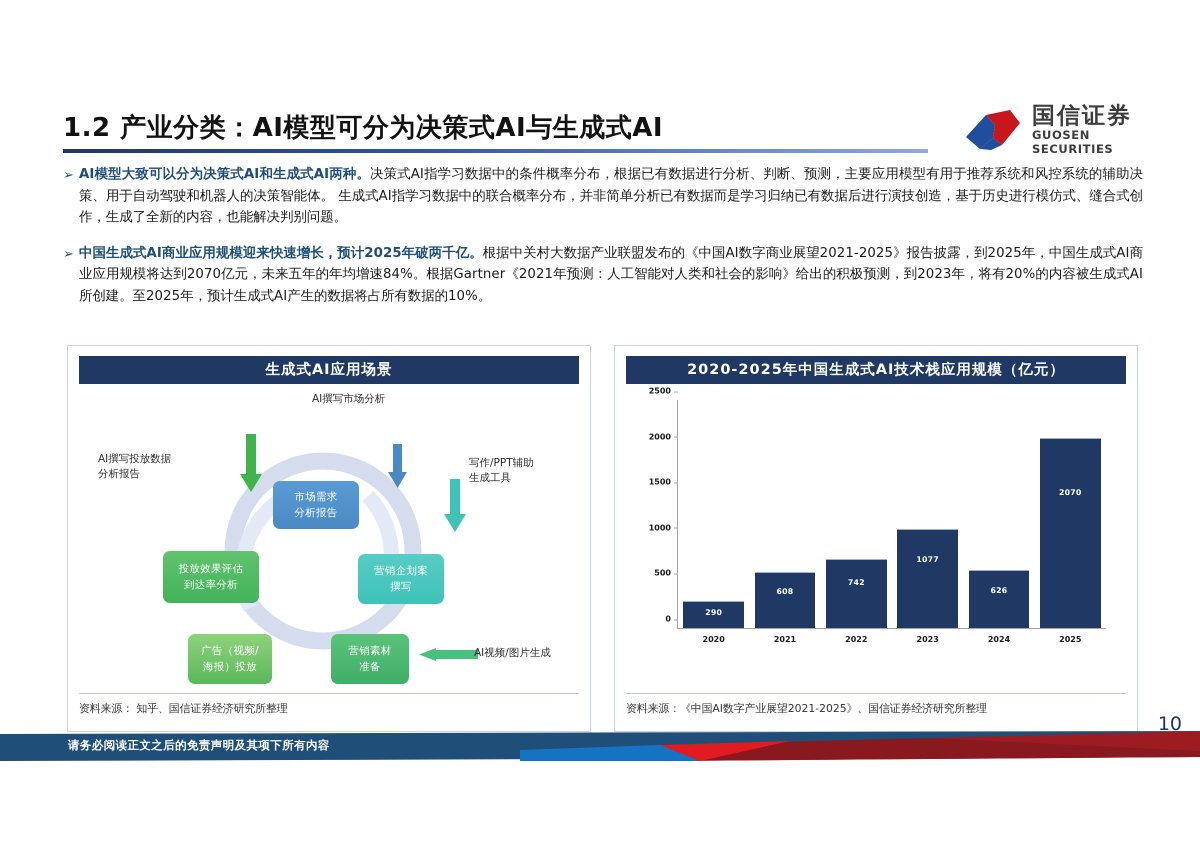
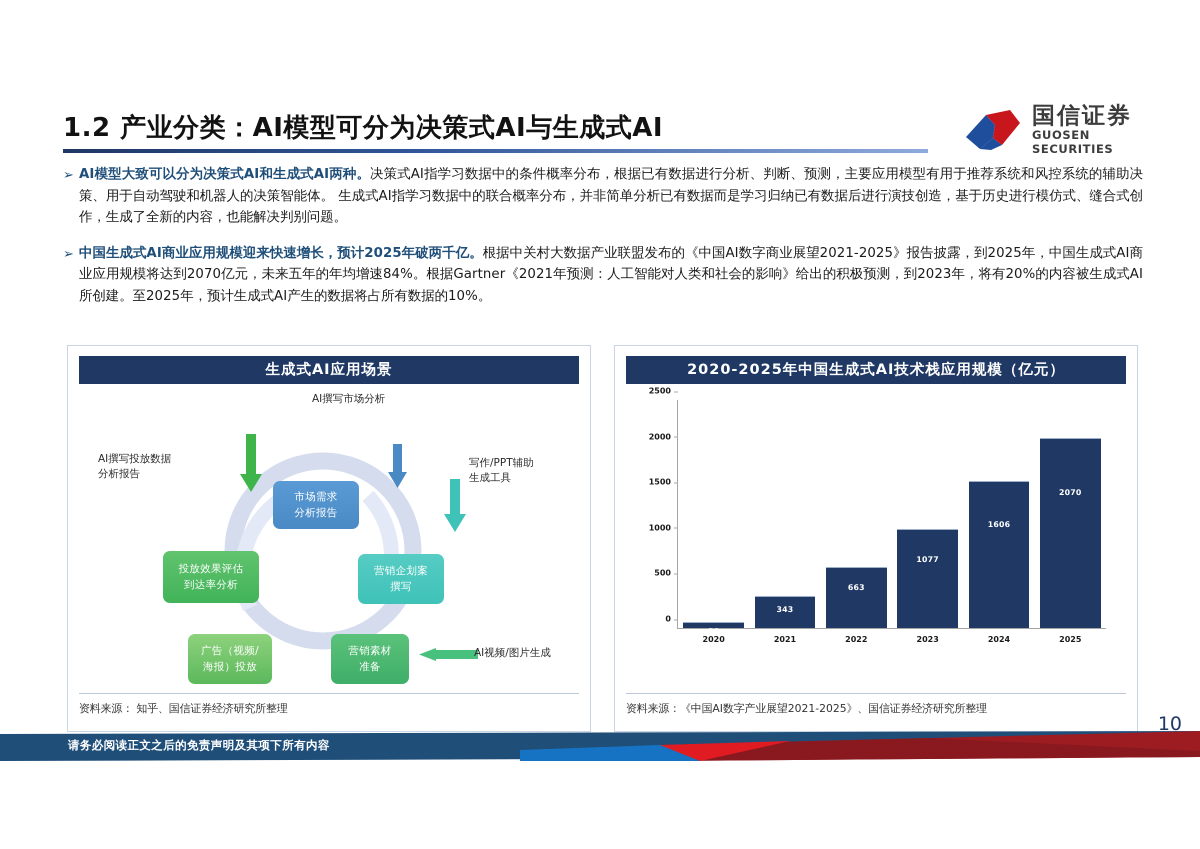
2020: 290 -> 58
2021: 608 -> 343
2022: 742 -> 663
2024: 626 -> 1606
